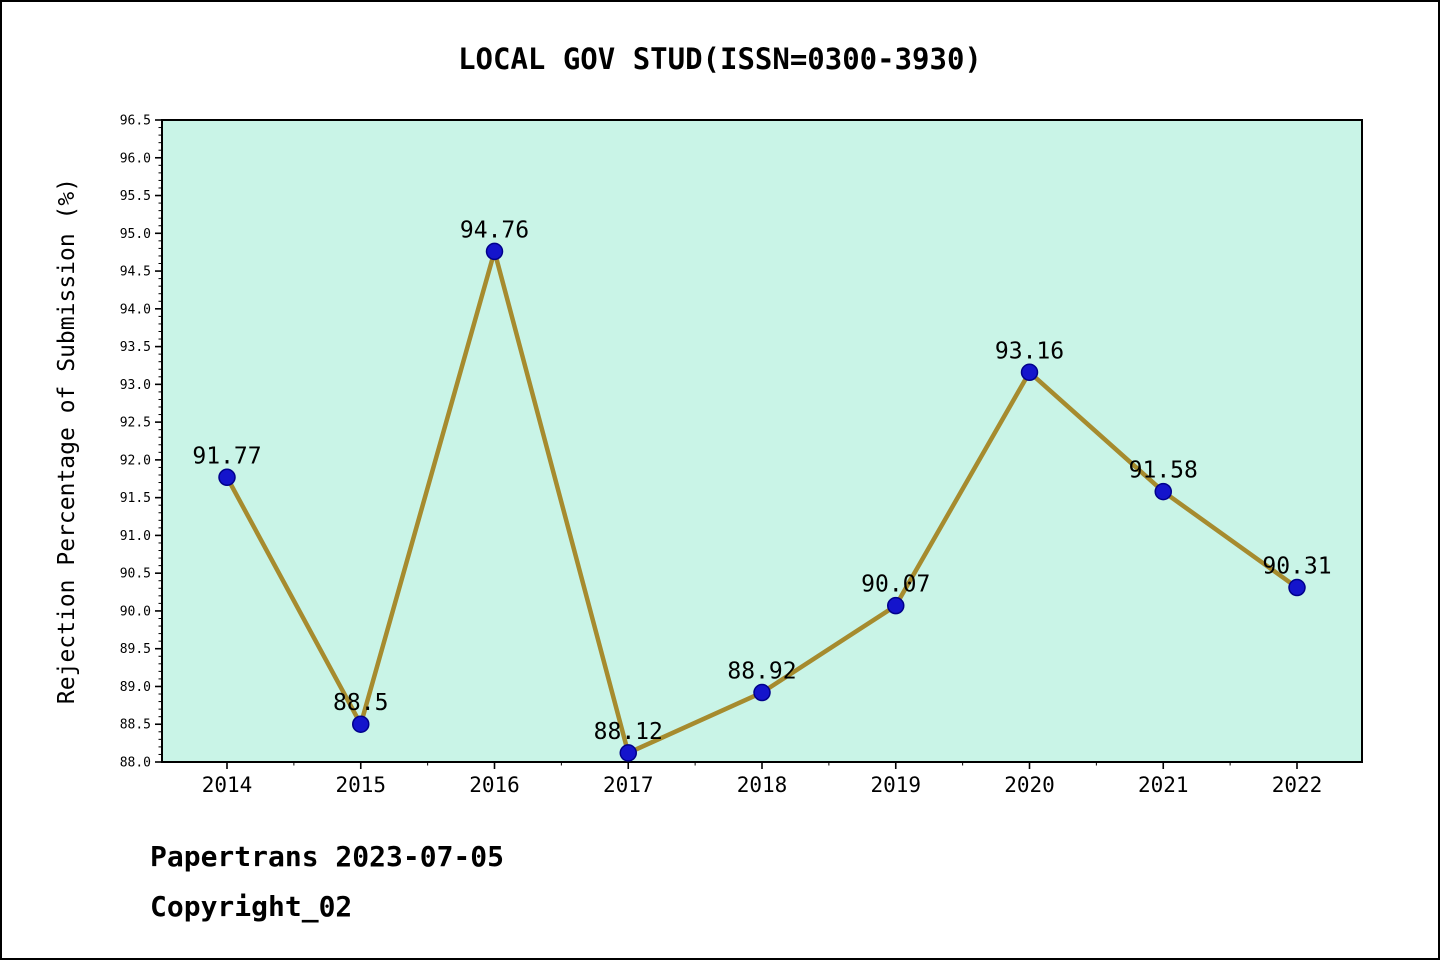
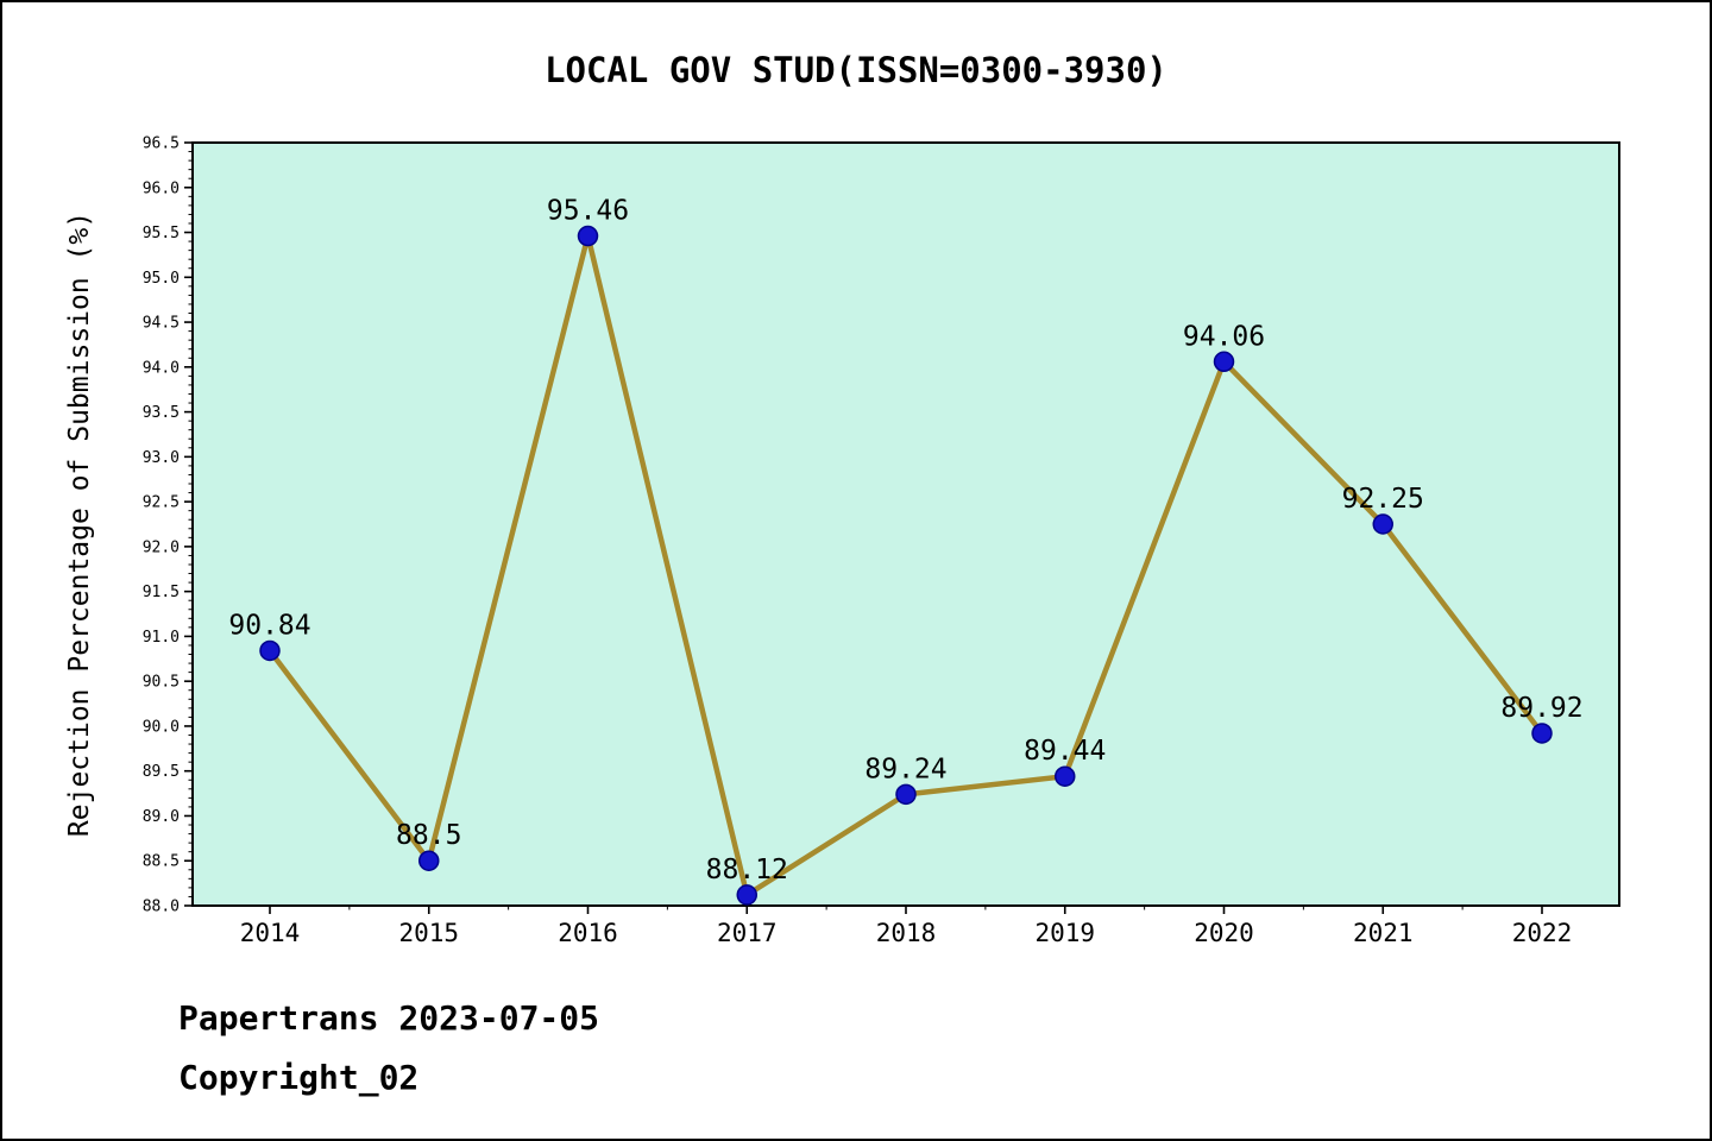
2014: 91.77 -> 90.84
2016: 94.76 -> 95.46
2018: 88.92 -> 89.24
2019: 90.07 -> 89.44
2020: 93.16 -> 94.06
2021: 91.58 -> 92.25
2022: 90.31 -> 89.92
